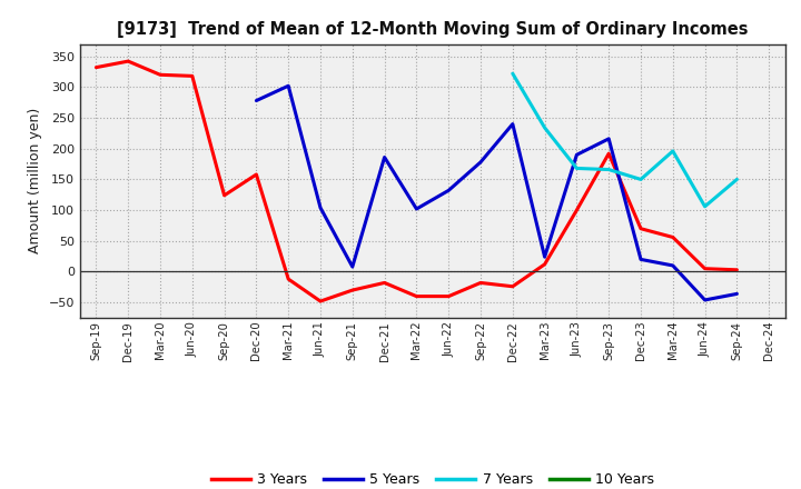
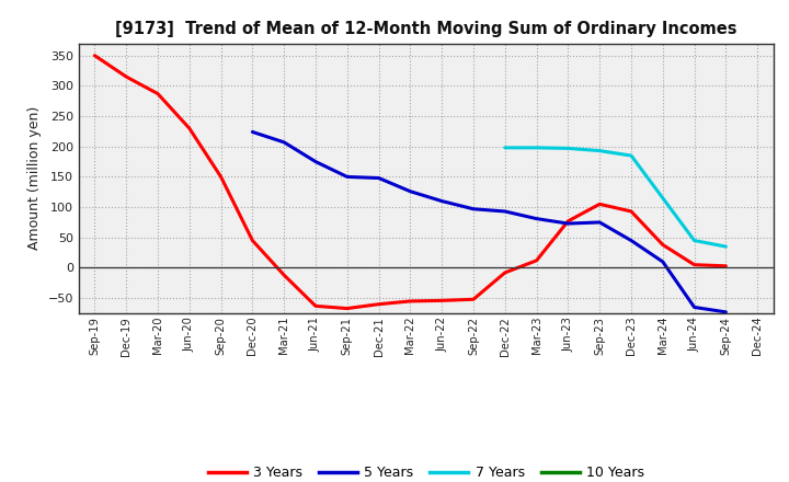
3 Years/Sep-19: 332 -> 350
3 Years/Dec-19: 342 -> 315
3 Years/Mar-20: 320 -> 287
3 Years/Jun-20: 318 -> 230
3 Years/Sep-20: 124 -> 150
3 Years/Dec-20: 158 -> 45
5 Years/Dec-20: 278 -> 224
5 Years/Mar-21: 302 -> 207
3 Years/Jun-21: -48 -> -63
5 Years/Jun-21: 104 -> 175
3 Years/Sep-21: -30 -> -67
5 Years/Sep-21: 8 -> 150
3 Years/Dec-21: -18 -> -60
5 Years/Dec-21: 186 -> 148
3 Years/Mar-22: -40 -> -55
5 Years/Mar-22: 102 -> 126
3 Years/Jun-22: -40 -> -54
5 Years/Jun-22: 132 -> 110
3 Years/Sep-22: -18 -> -52
5 Years/Sep-22: 178 -> 97
3 Years/Dec-22: -24 -> -8
5 Years/Dec-22: 240 -> 93
7 Years/Dec-22: 322 -> 198
5 Years/Mar-23: 24 -> 81
7 Years/Mar-23: 234 -> 198
3 Years/Jun-23: 100 -> 77
5 Years/Jun-23: 190 -> 73
7 Years/Jun-23: 168 -> 197
3 Years/Sep-23: 192 -> 105
5 Years/Sep-23: 216 -> 75
7 Years/Sep-23: 166 -> 193
3 Years/Dec-23: 70 -> 93
5 Years/Dec-23: 20 -> 45
7 Years/Dec-23: 150 -> 185
3 Years/Mar-24: 56 -> 38
7 Years/Mar-24: 196 -> 115
5 Years/Jun-24: -46 -> -65
7 Years/Jun-24: 106 -> 45
5 Years/Sep-24: -36 -> -73
7 Years/Sep-24: 150 -> 35
